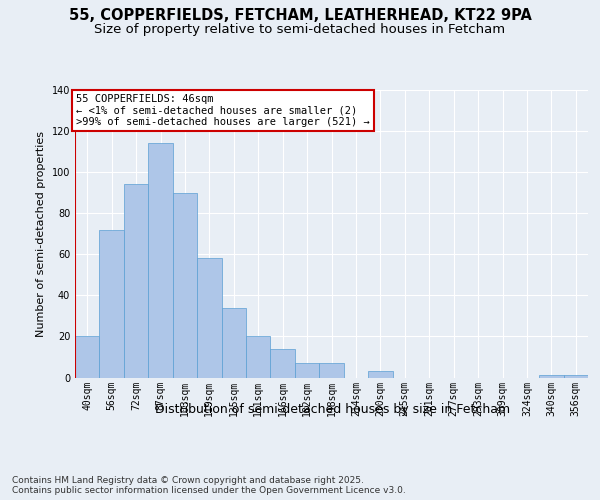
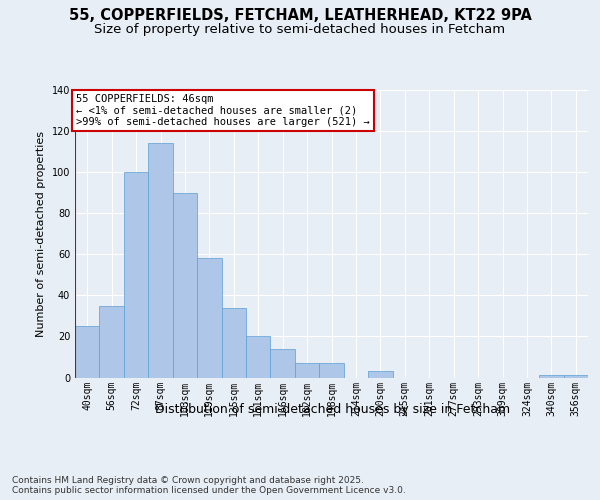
40sqm: 20 -> 25
56sqm: 72 -> 35
72sqm: 94 -> 100
